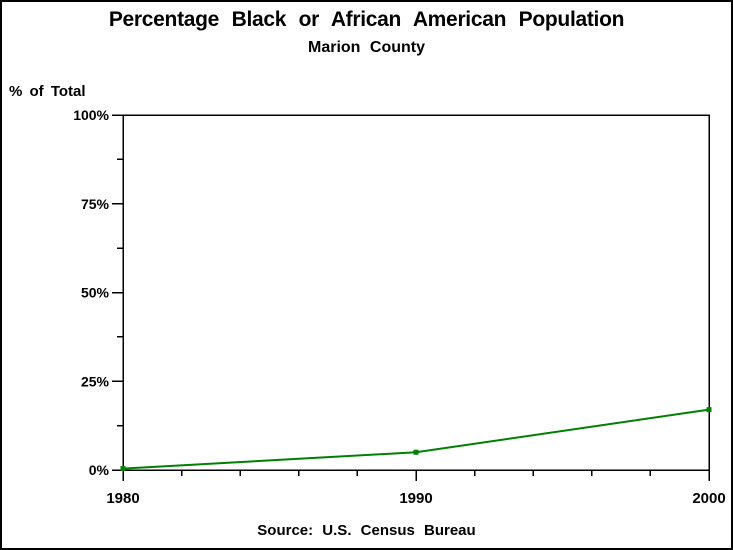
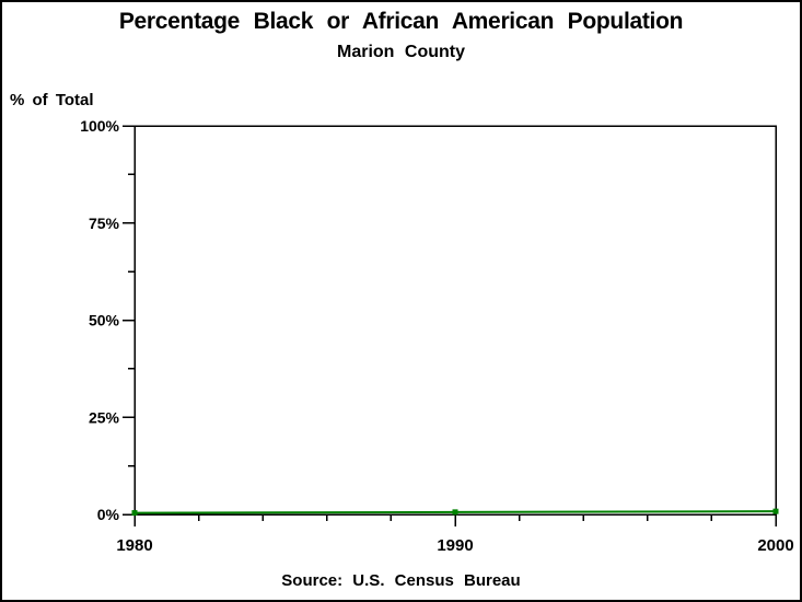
1990: 5% -> 1%
2000: 17% -> 1%
